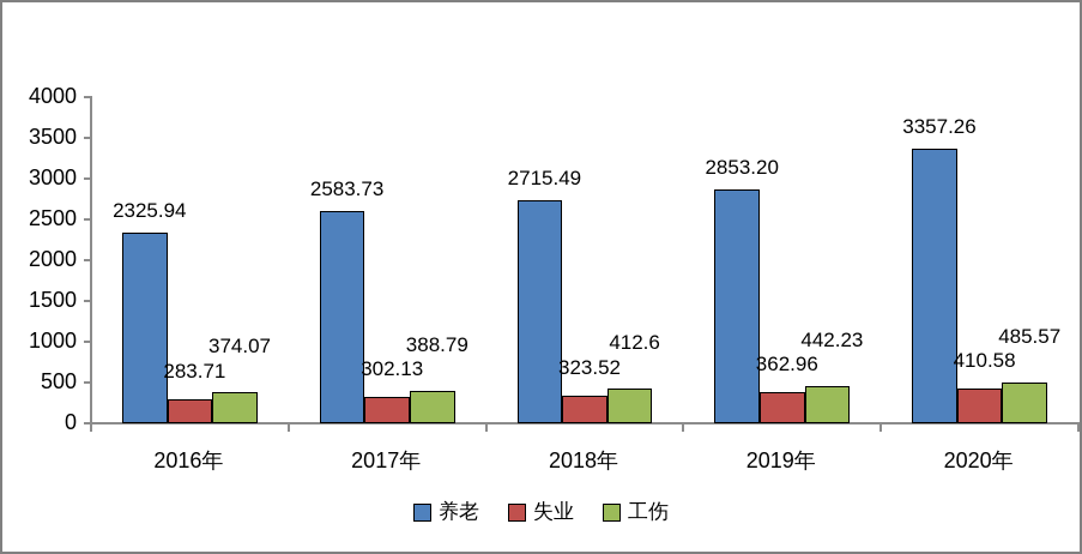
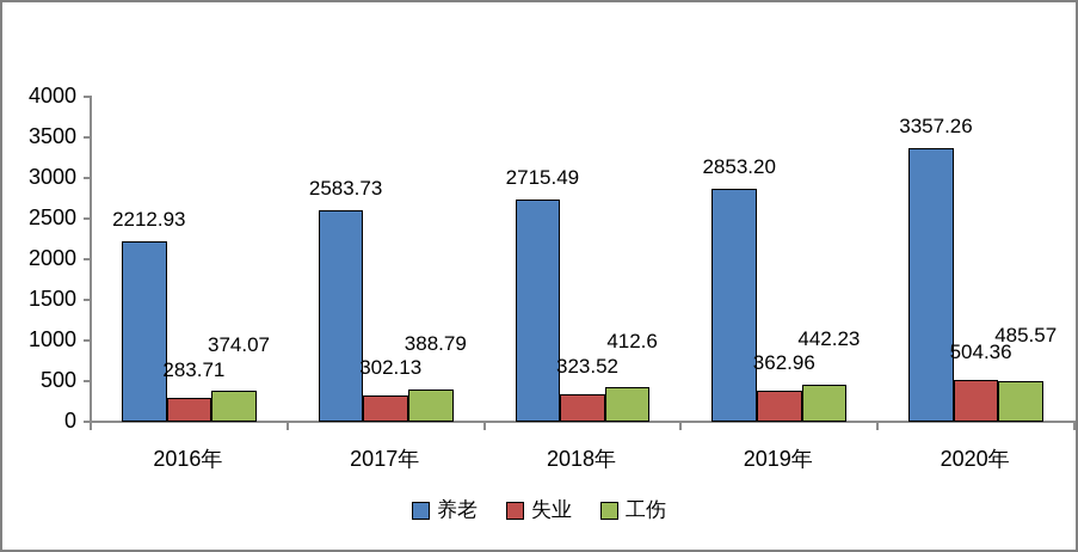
养老/2016年: 2325.94 -> 2212.93
失业/2020年: 410.58 -> 504.36
